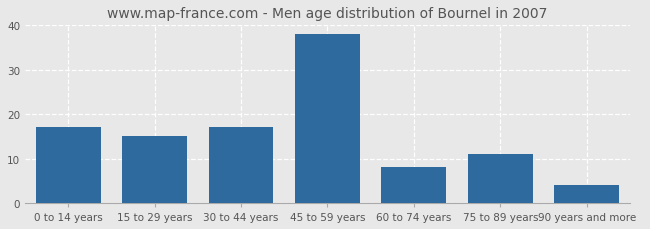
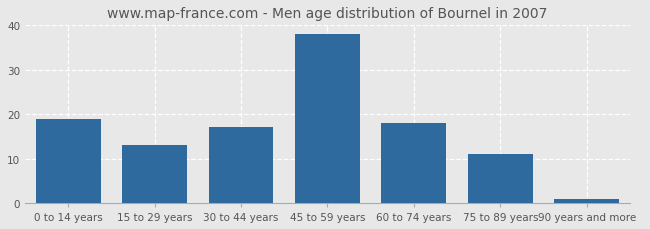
0 to 14 years: 17 -> 19
15 to 29 years: 15 -> 13
60 to 74 years: 8 -> 18
90 years and more: 4 -> 1
